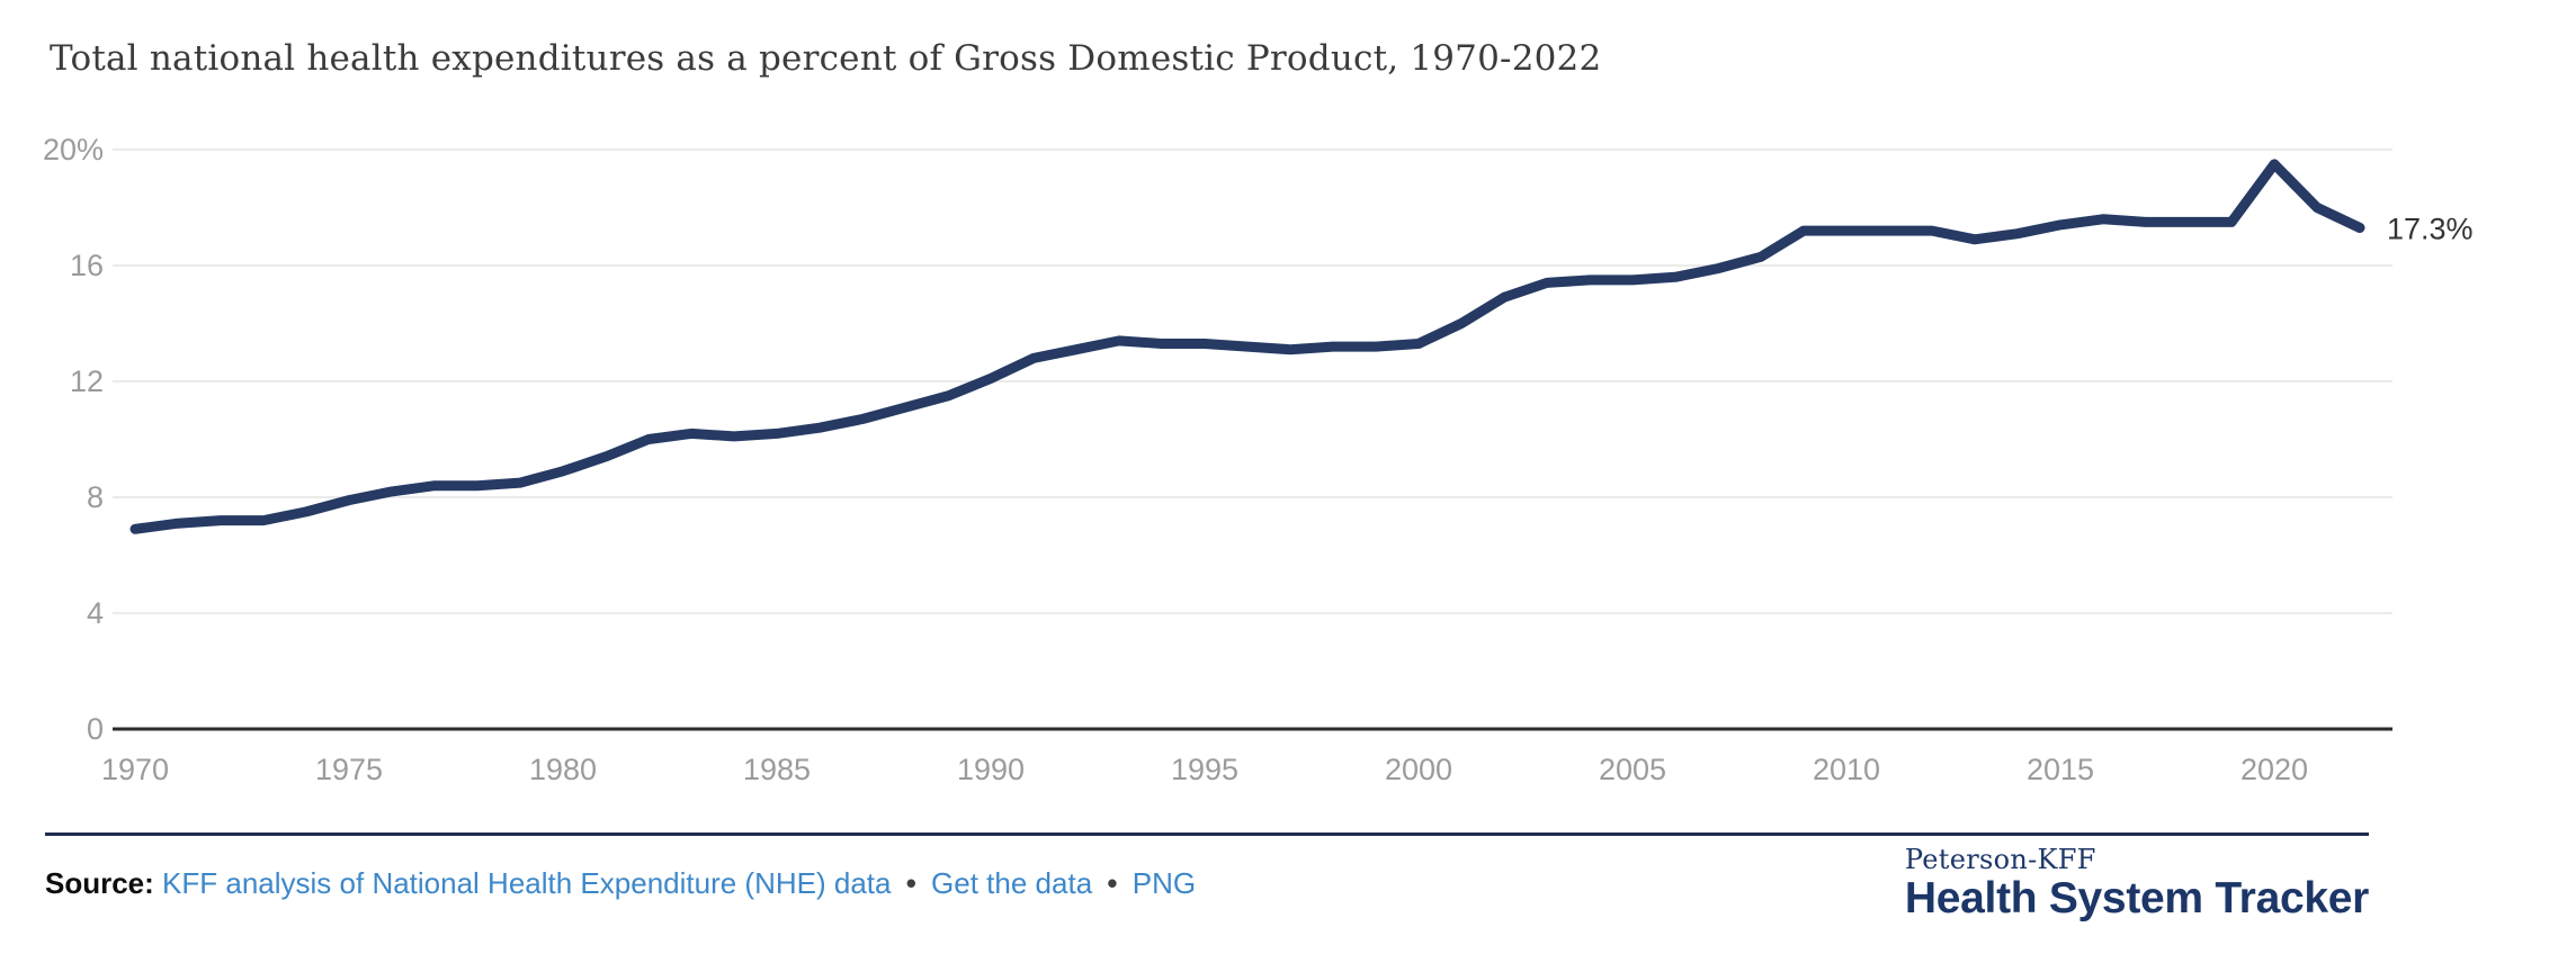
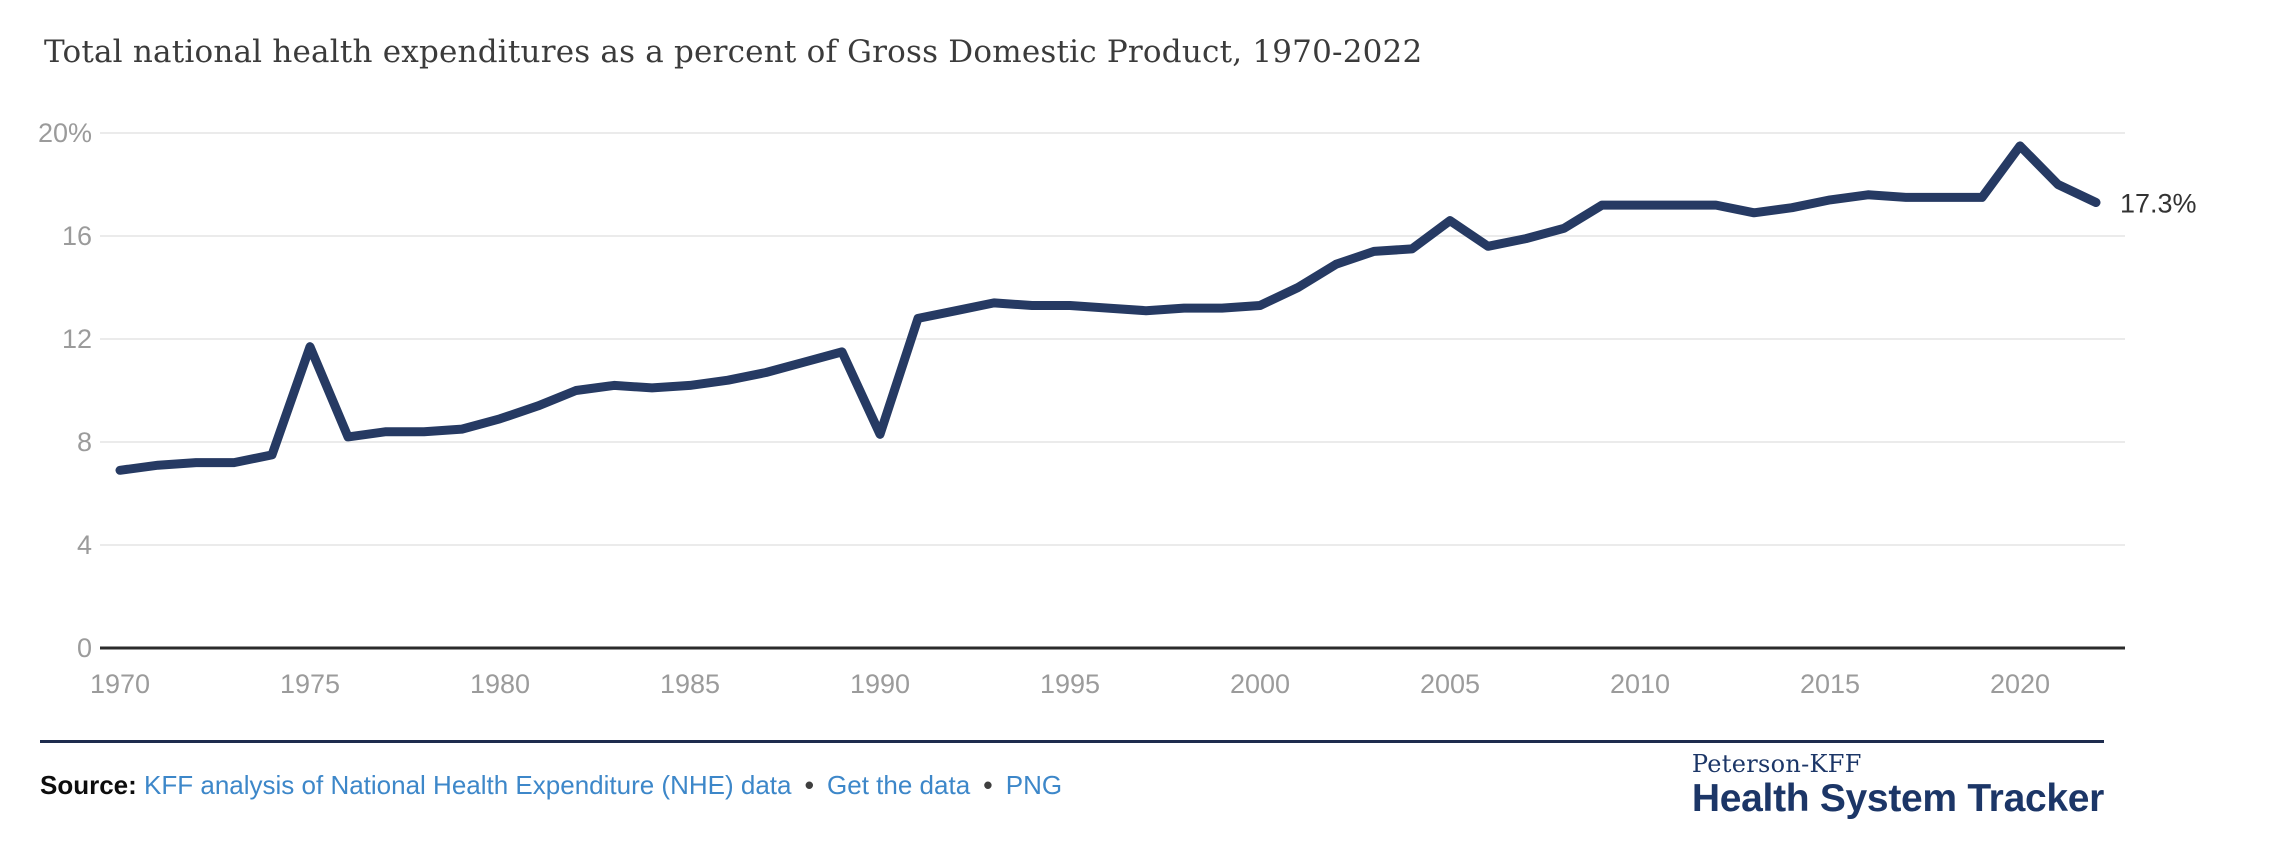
1975: 7.9% -> 11.7%
1990: 12.1% -> 8.3%
2005: 15.5% -> 16.6%
